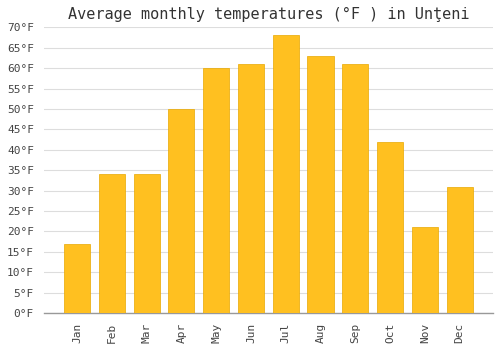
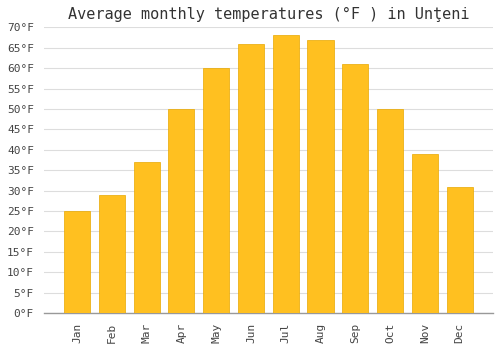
Jan: 17°F -> 25°F
Feb: 34°F -> 29°F
Mar: 34°F -> 37°F
Jun: 61°F -> 66°F
Aug: 63°F -> 67°F
Oct: 42°F -> 50°F
Nov: 21°F -> 39°F
